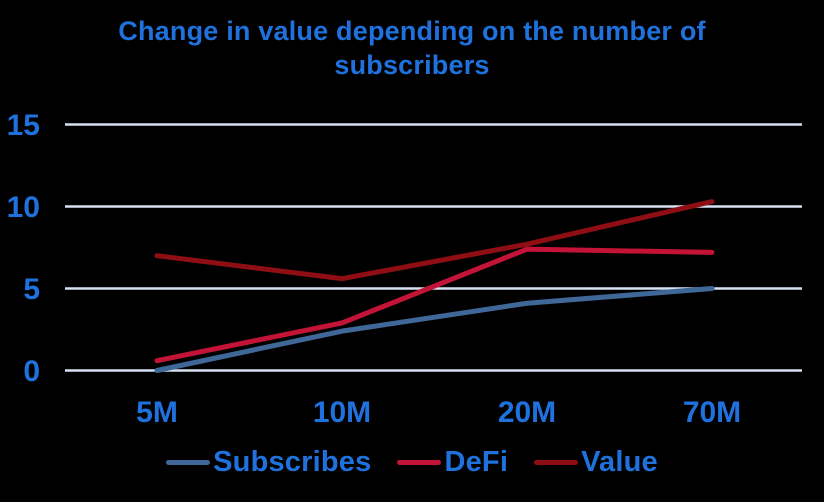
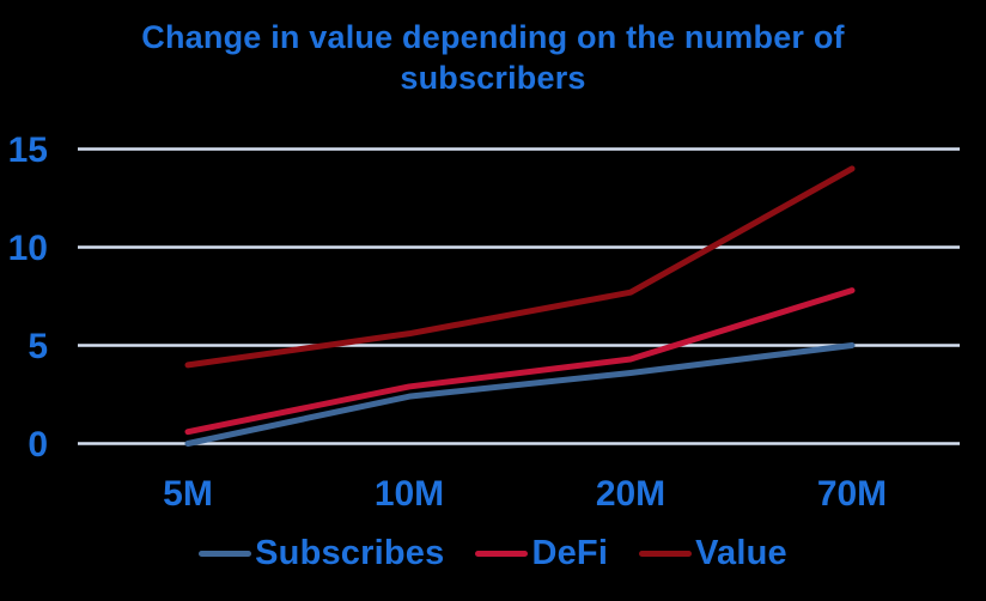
Value/5M: 7.0 -> 4.0
Subscribes/20M: 4.1 -> 3.6
DeFi/20M: 7.4 -> 4.3
DeFi/70M: 7.2 -> 7.8
Value/70M: 10.3 -> 14.0
